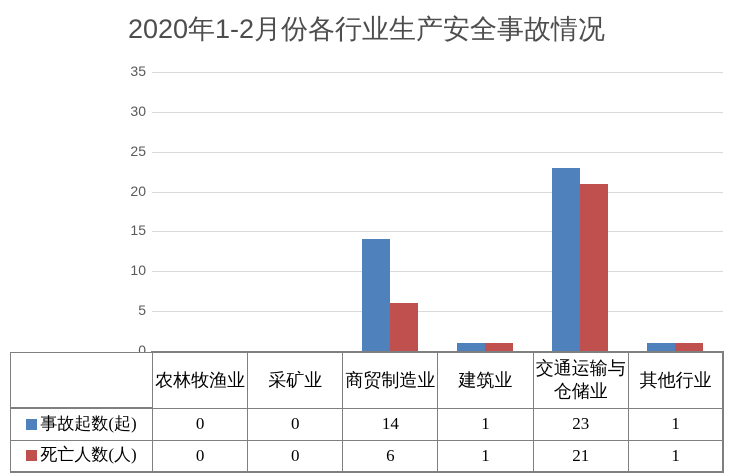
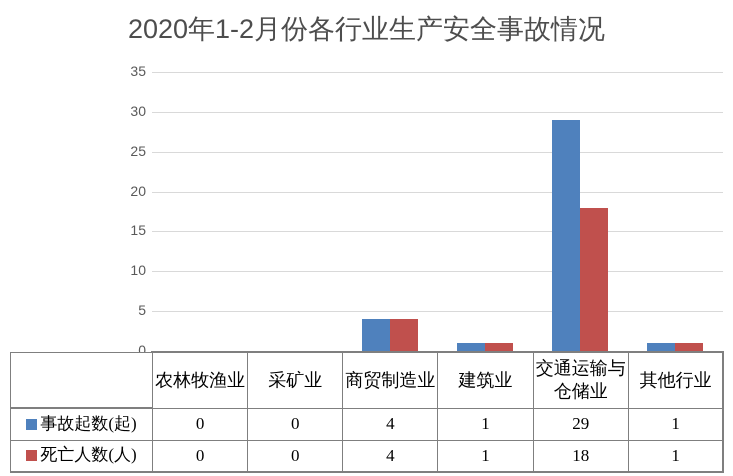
事故起数(起)/商贸制造业: 14 -> 4
死亡人数(人)/商贸制造业: 6 -> 4
事故起数(起)/交通运输与仓储业: 23 -> 29
死亡人数(人)/交通运输与仓储业: 21 -> 18
